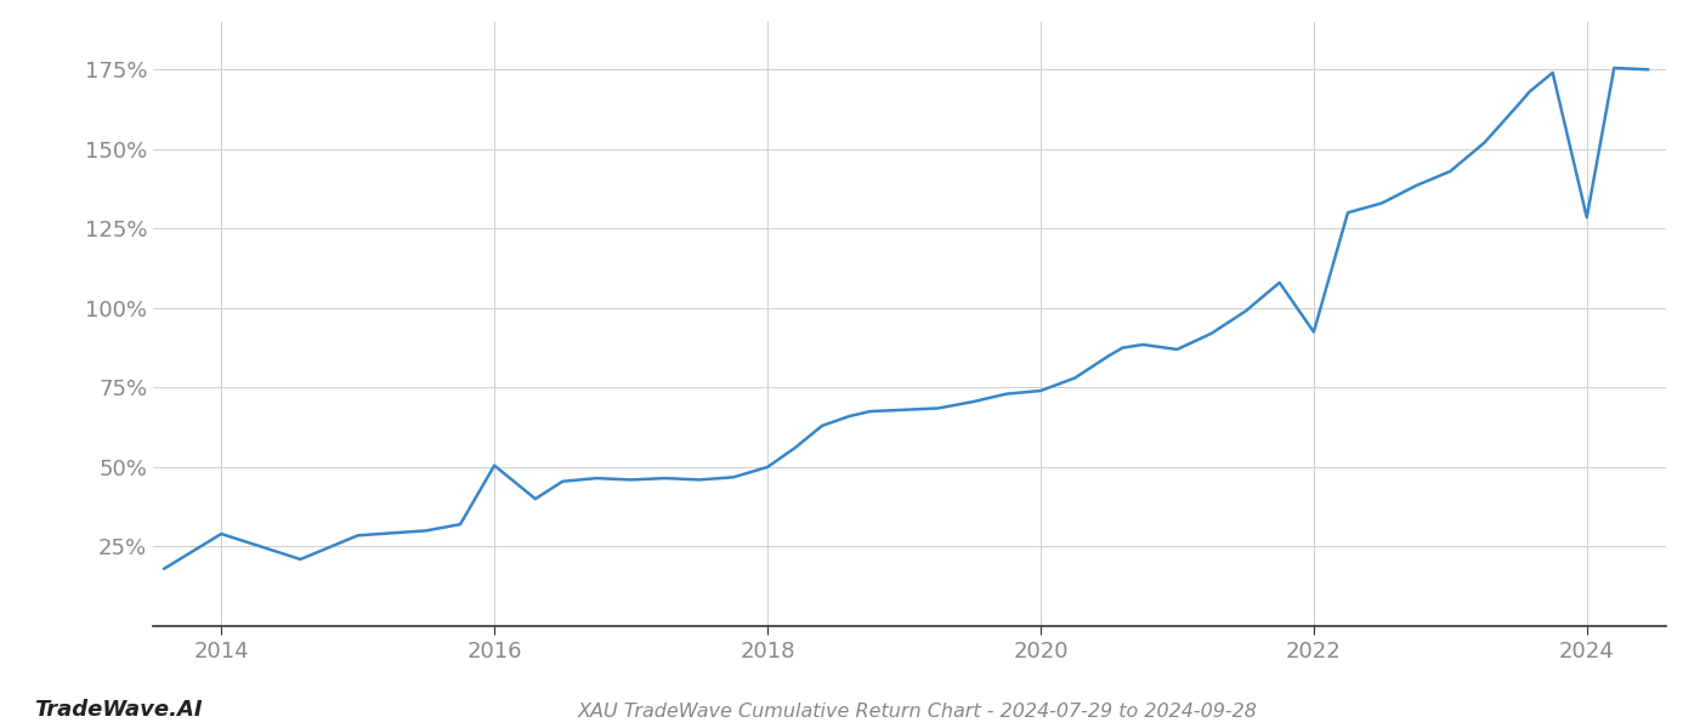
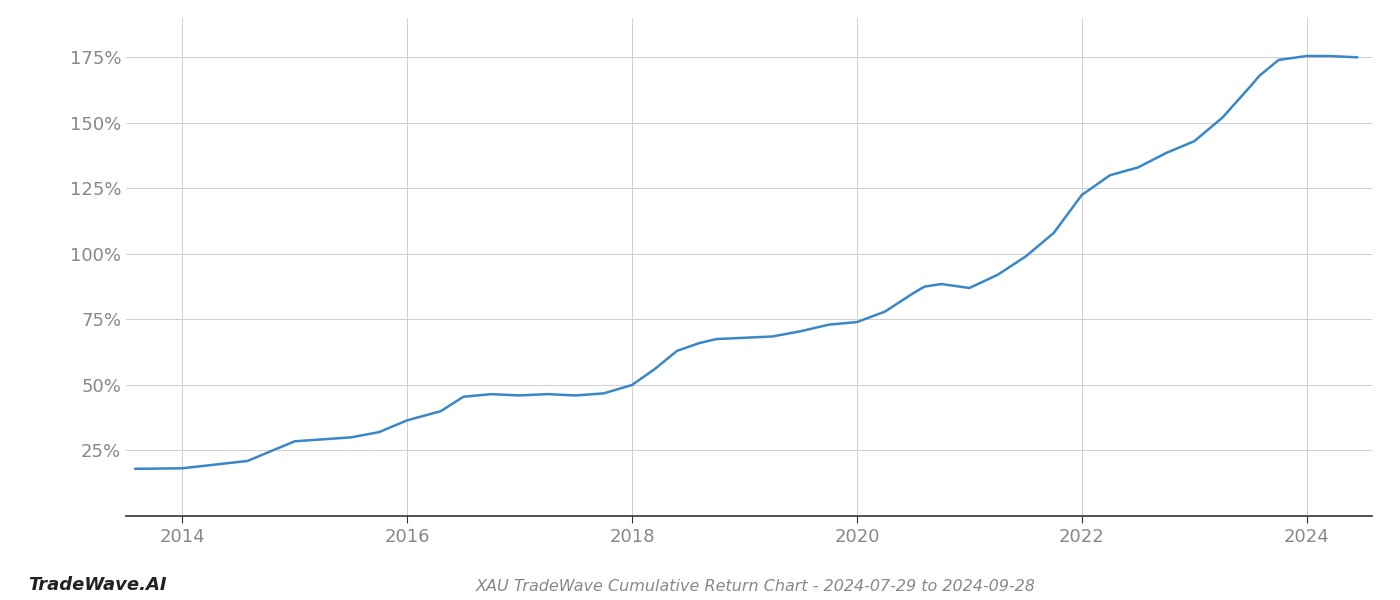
2014: 29.0% -> 18.2%
2016: 50.5% -> 36.5%
2022: 92.5% -> 122.5%
2024: 128.5% -> 175.5%
